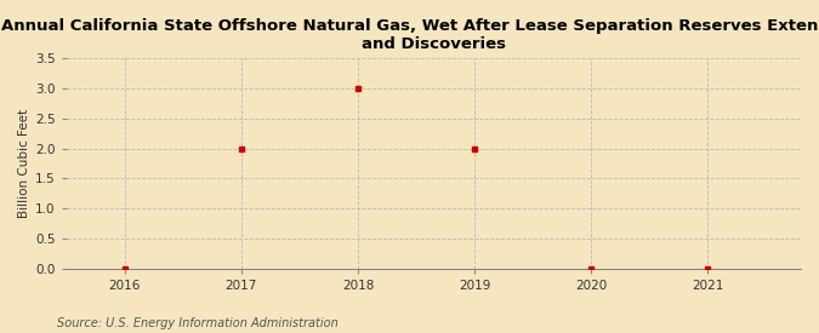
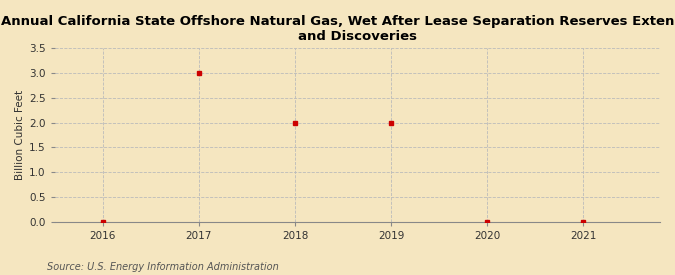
2017: 2 -> 3
2018: 3 -> 2
